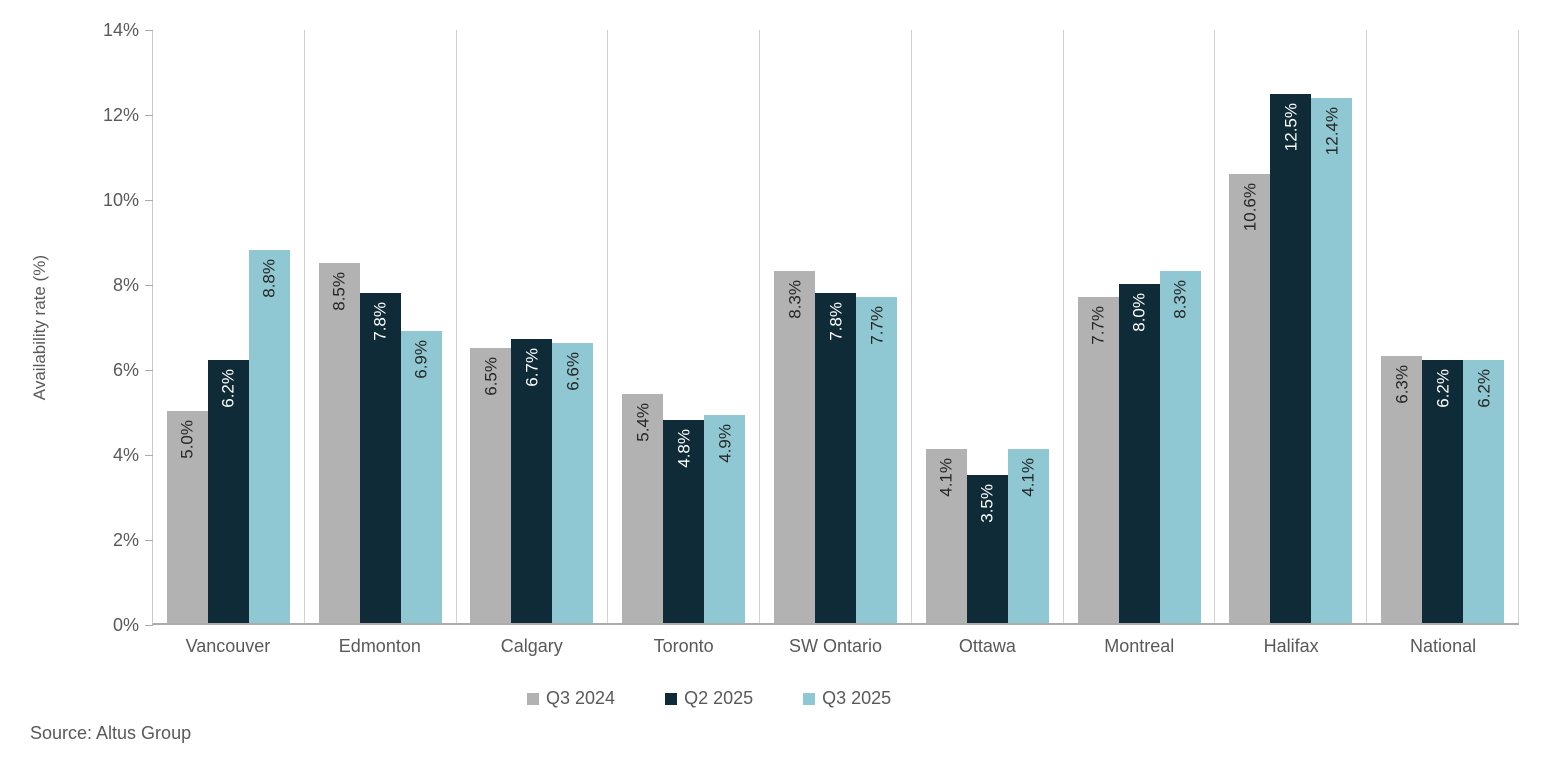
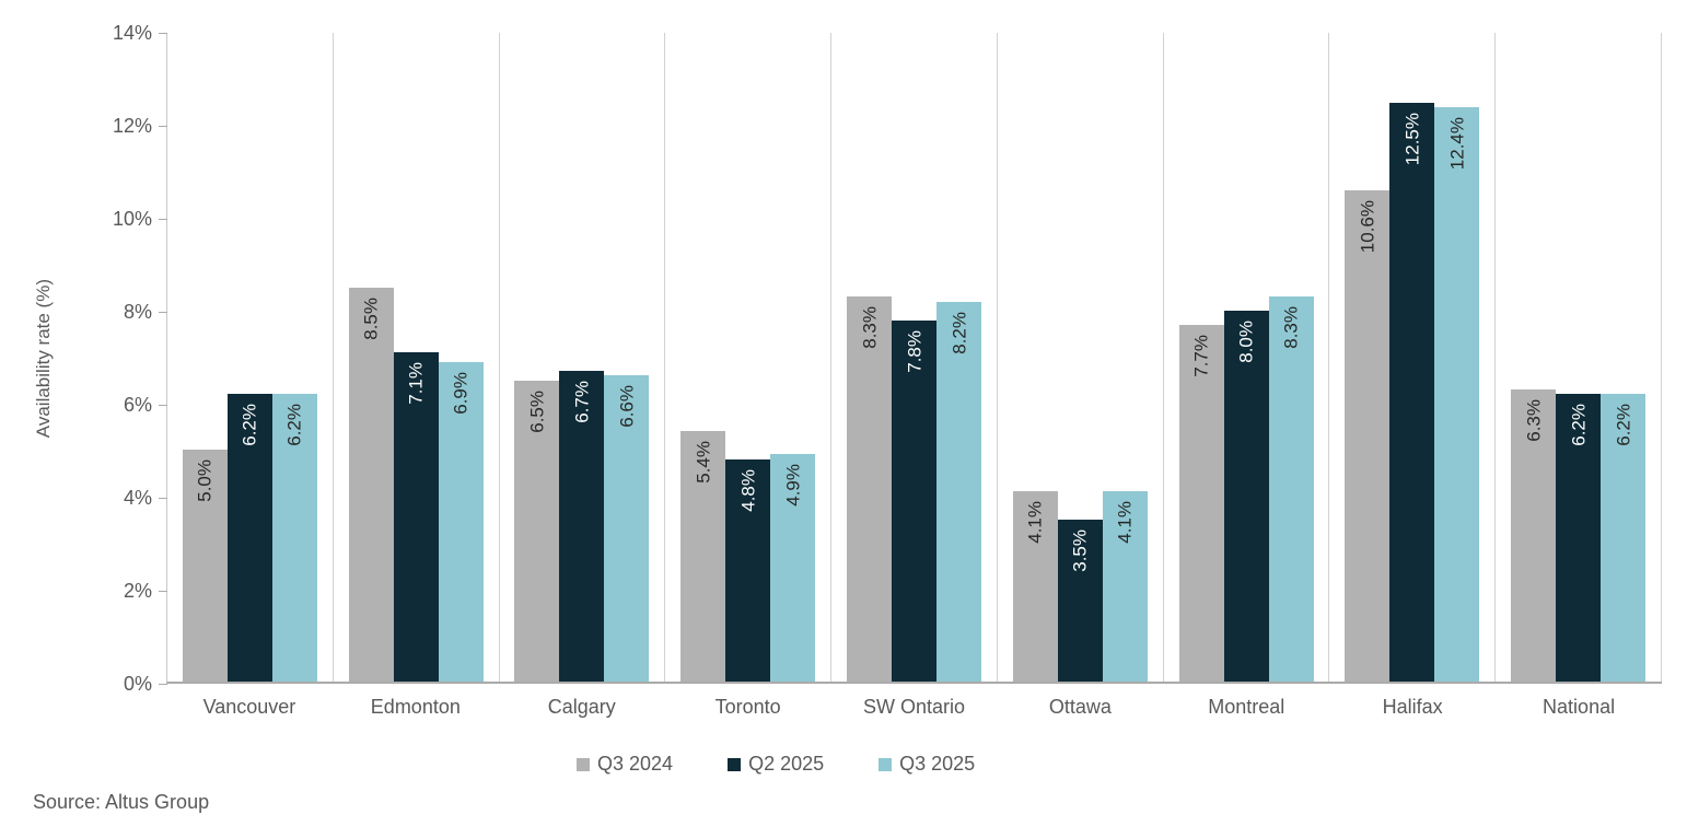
Q3 2025/Vancouver: 8.8% -> 6.2%
Q2 2025/Edmonton: 7.8% -> 7.1%
Q3 2025/SW Ontario: 7.7% -> 8.2%
